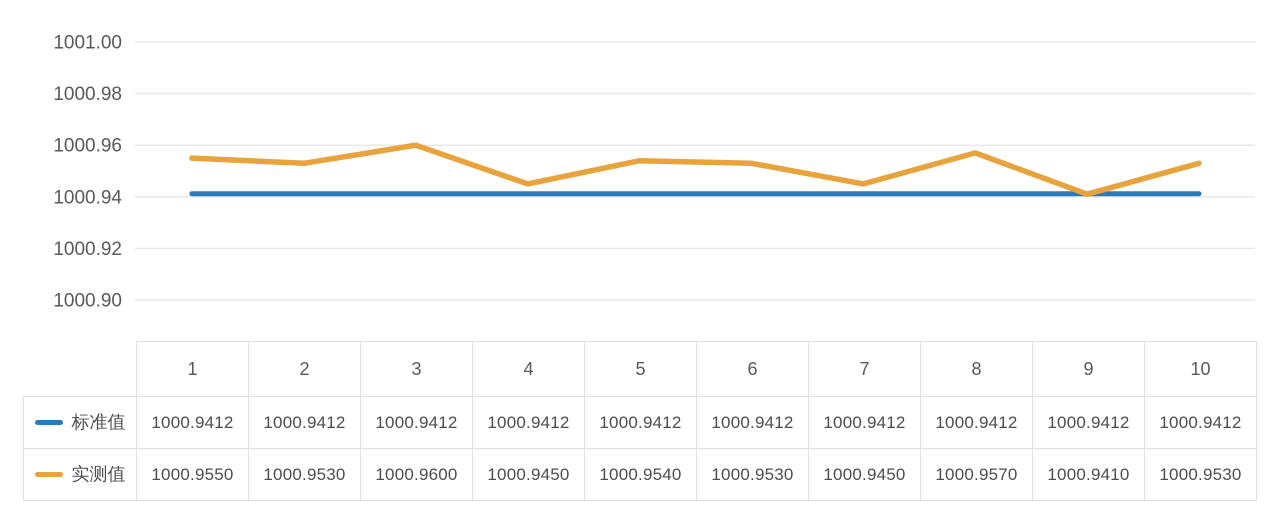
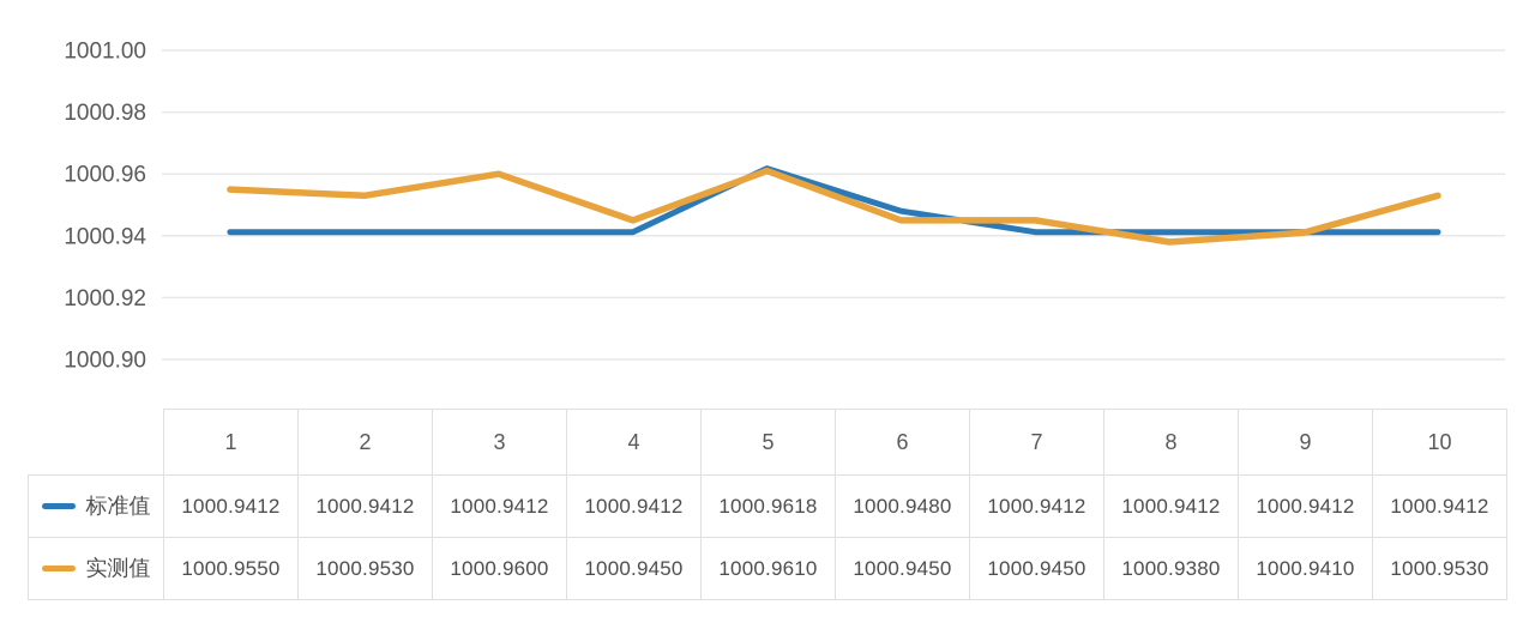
标准值/5: 1000.9412 -> 1000.9618
实测值/5: 1000.9540 -> 1000.9610
标准值/6: 1000.9412 -> 1000.9480
实测值/6: 1000.9530 -> 1000.9450
实测值/8: 1000.9570 -> 1000.9380
